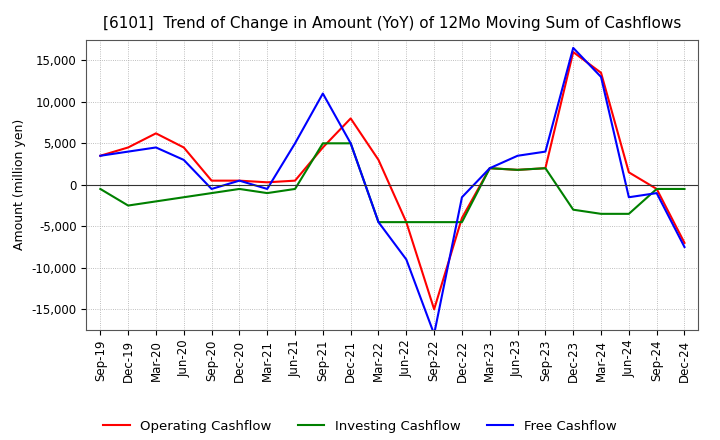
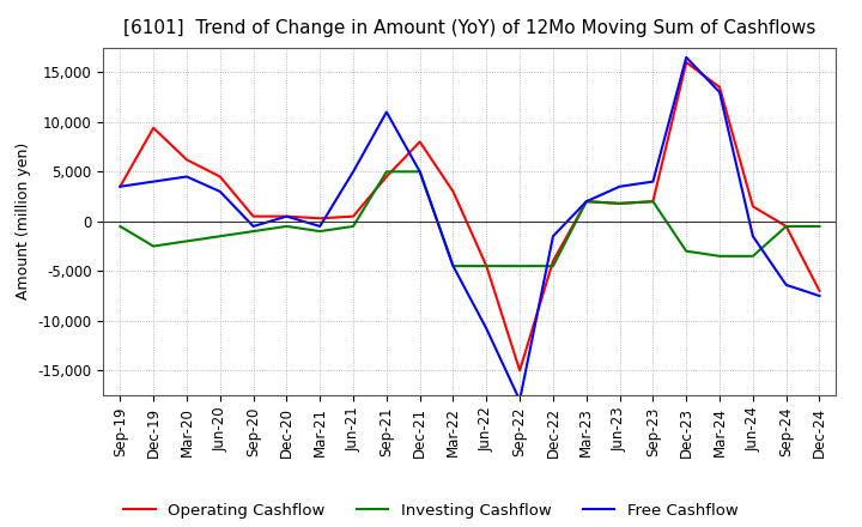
Operating Cashflow/Dec-19: 4,500 -> 9,400
Free Cashflow/Jun-22: -9,000 -> -10,800
Free Cashflow/Sep-24: -1,000 -> -6,400
